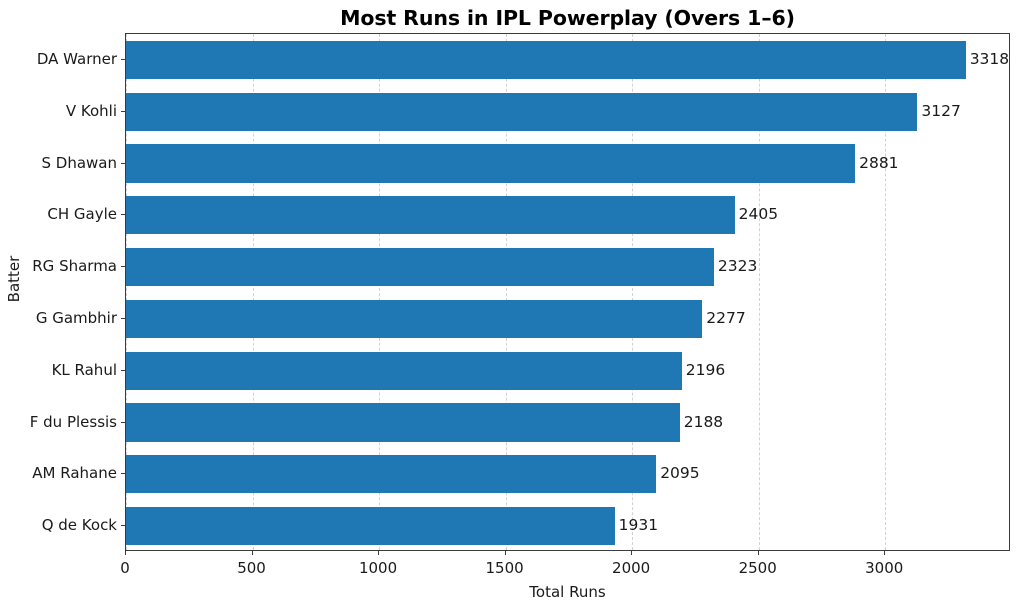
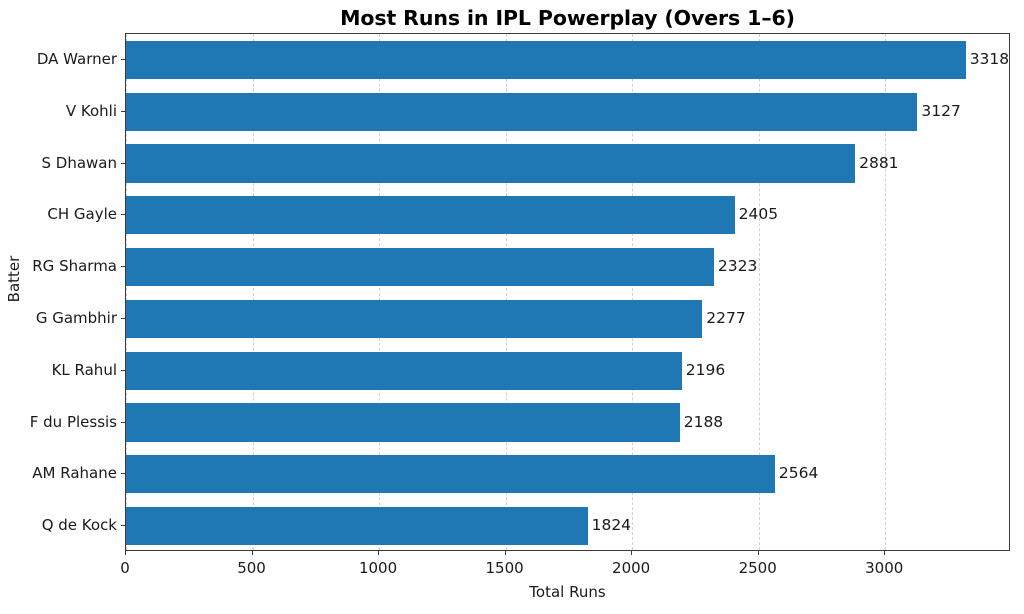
AM Rahane: 2095 -> 2564
Q de Kock: 1931 -> 1824
